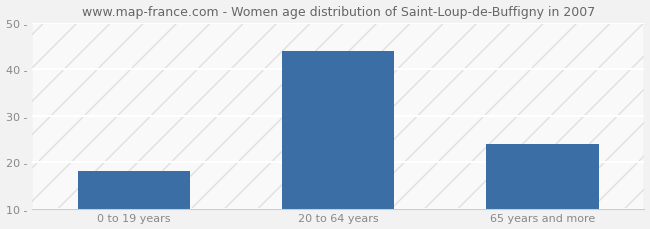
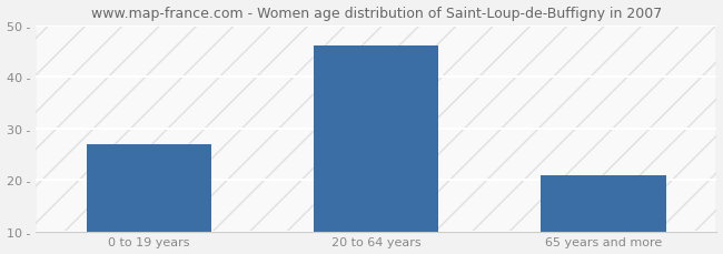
0 to 19 years: 18 - -> 27 -
20 to 64 years: 44 - -> 46 -
65 years and more: 24 - -> 21 -
